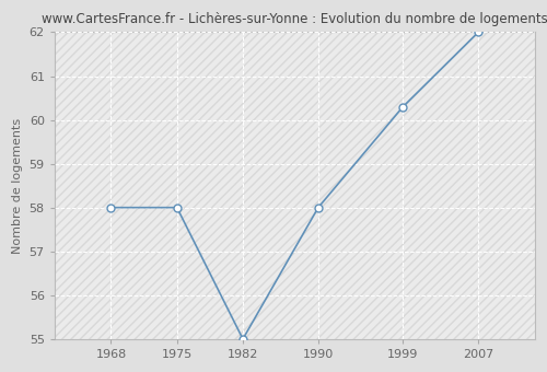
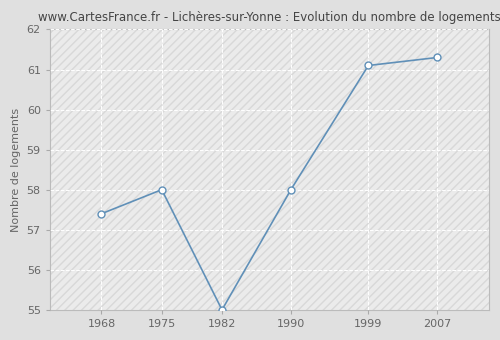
1968: 58.0 -> 57.4
1999: 60.3 -> 61.1
2007: 62.0 -> 61.3
